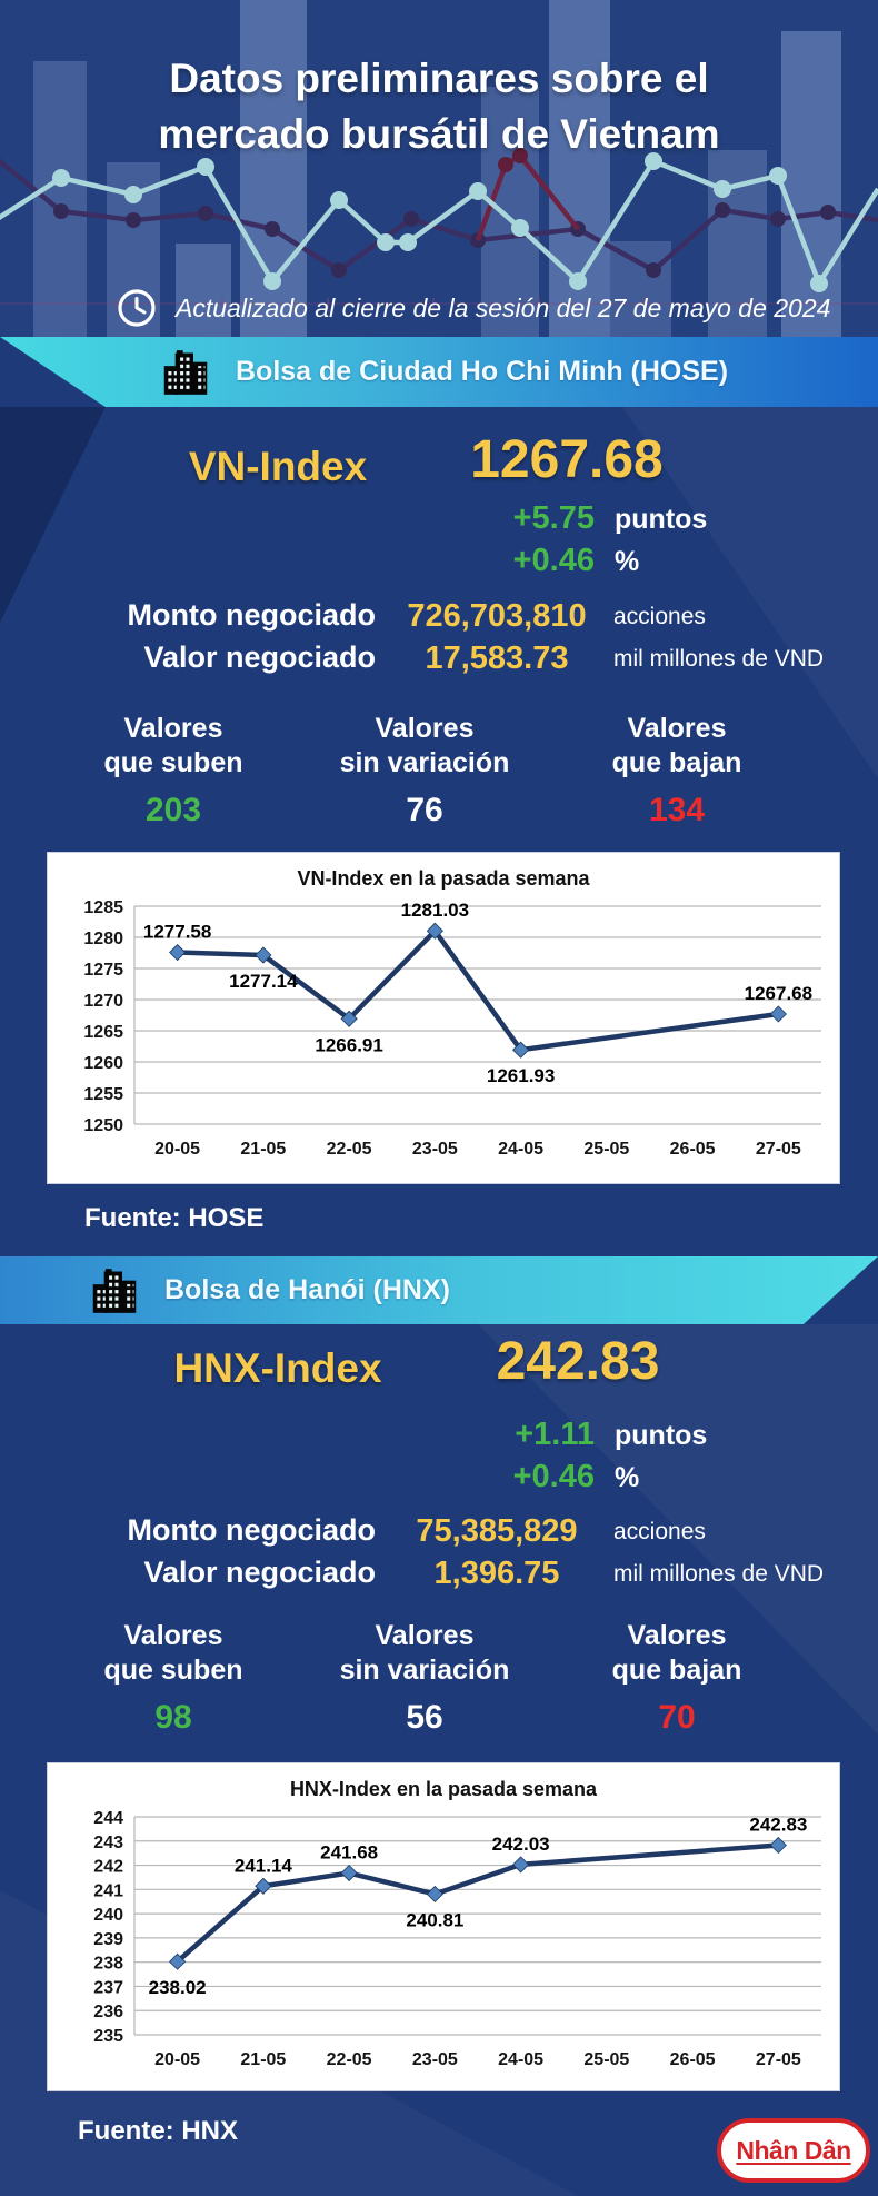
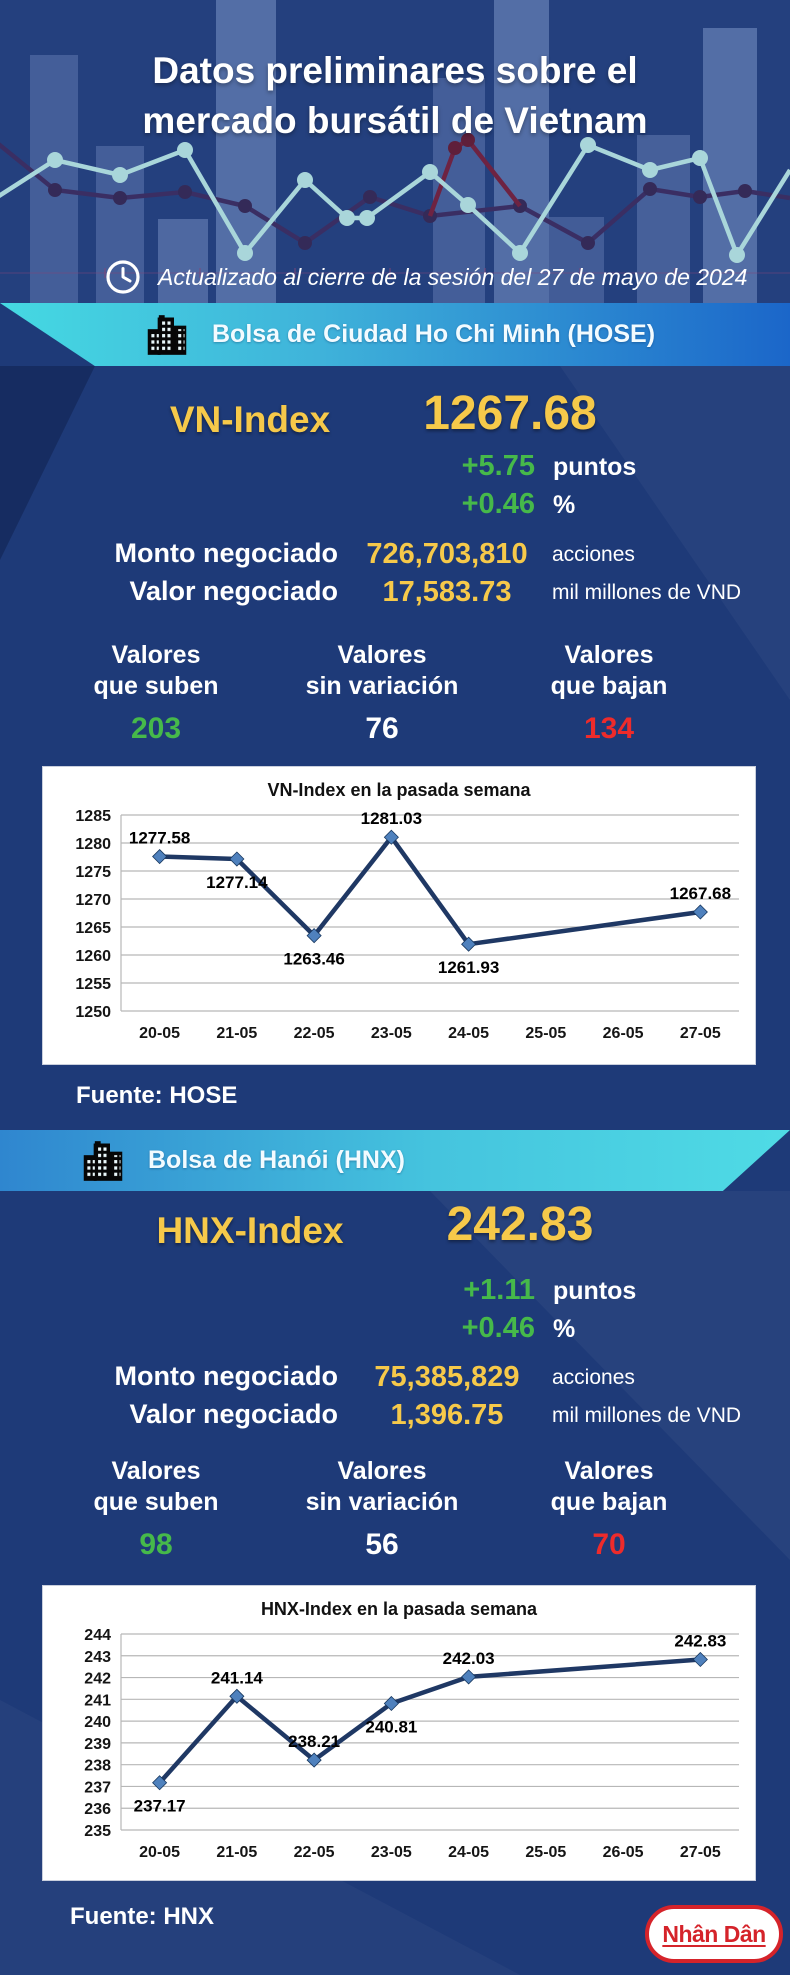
VN-Index en la pasada semana/22-05: 1266.91 -> 1263.46
HNX-Index en la pasada semana/20-05: 238.02 -> 237.17
HNX-Index en la pasada semana/22-05: 241.68 -> 238.21
